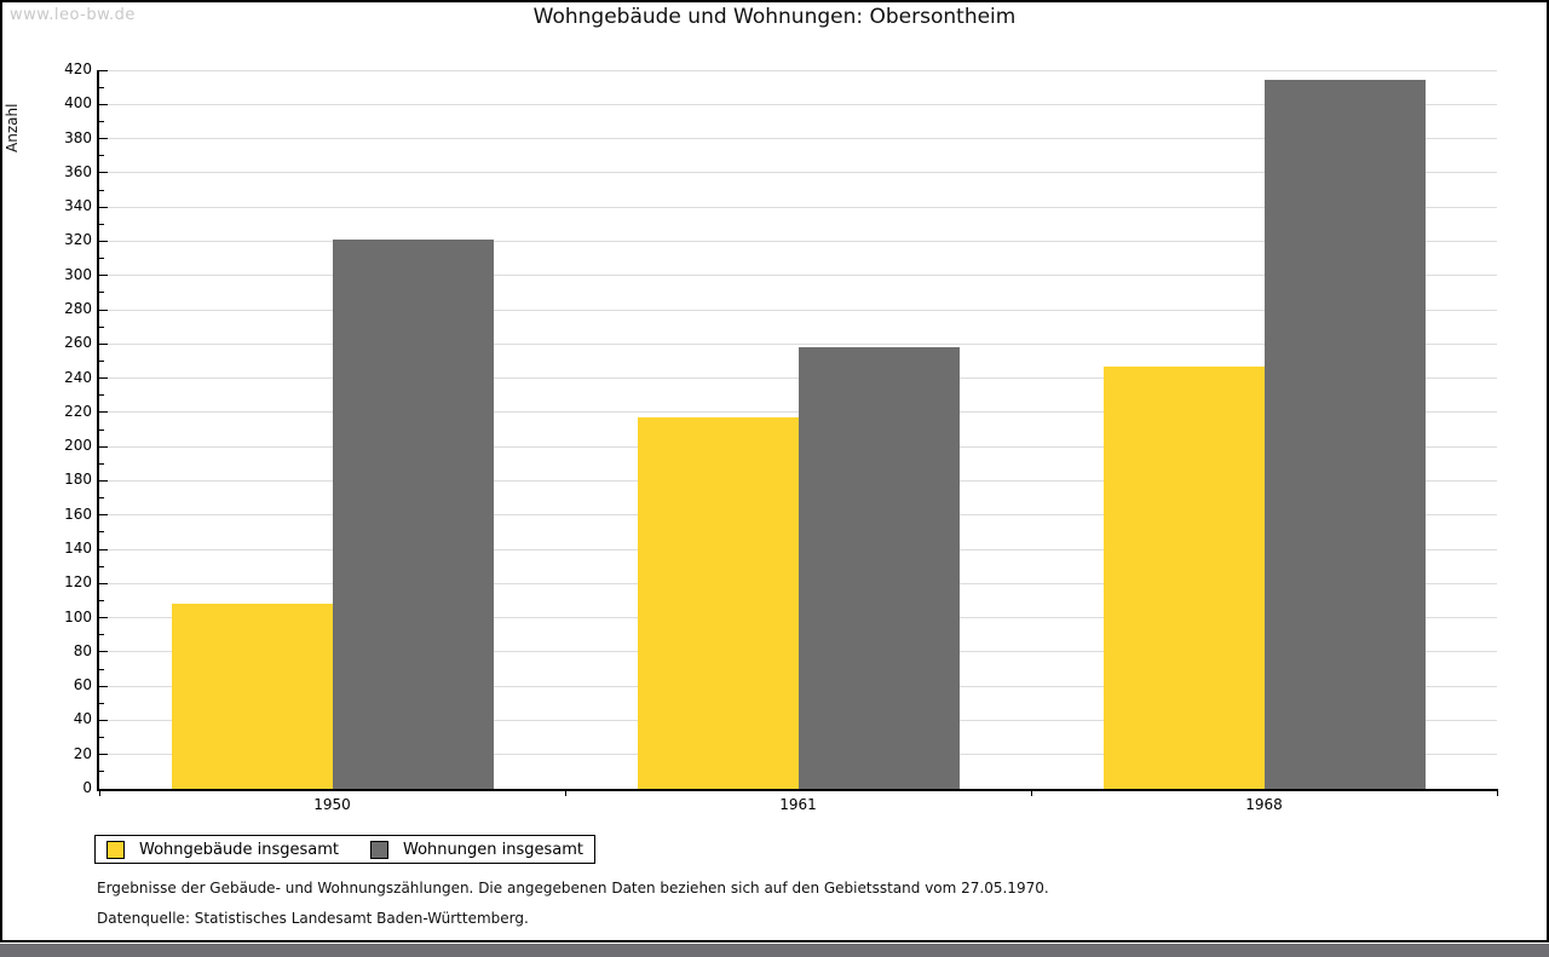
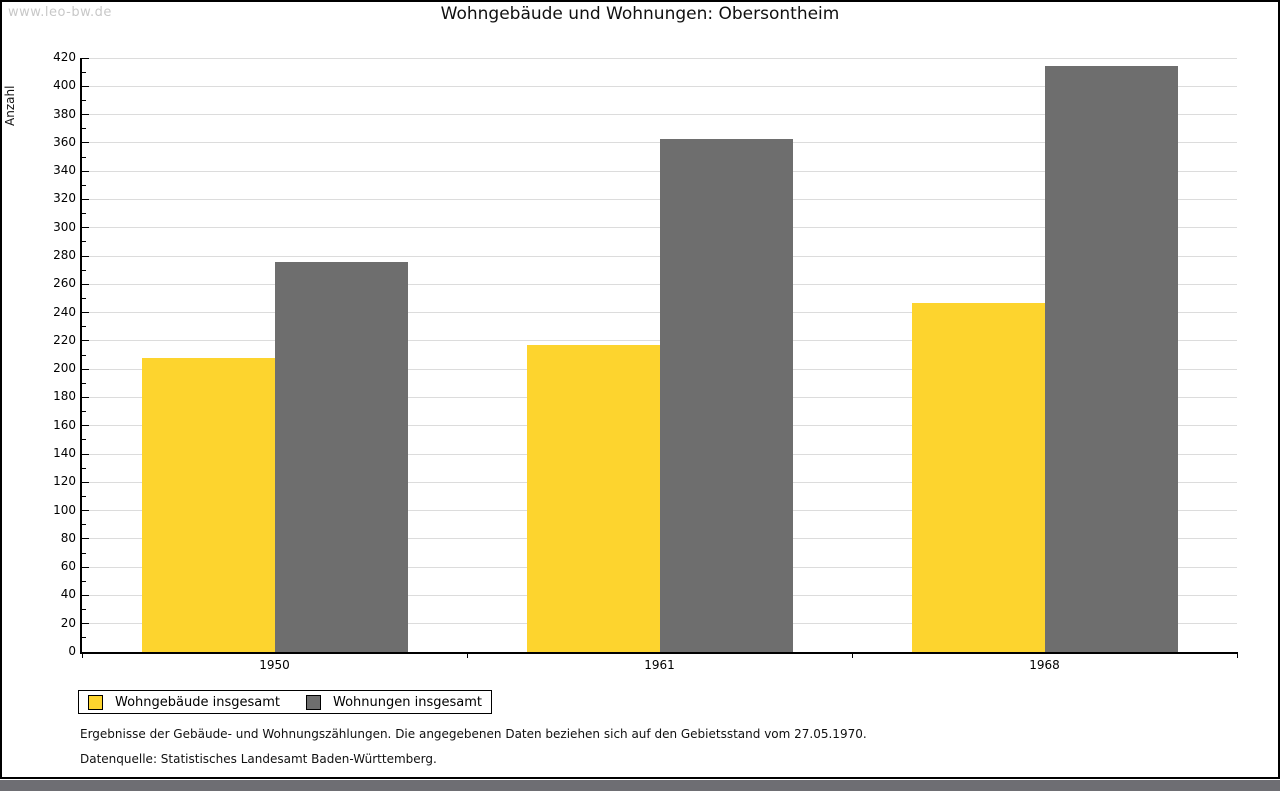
Wohngebäude insgesamt/1950: 108 -> 208
Wohnungen insgesamt/1950: 321 -> 276
Wohnungen insgesamt/1961: 258 -> 363
